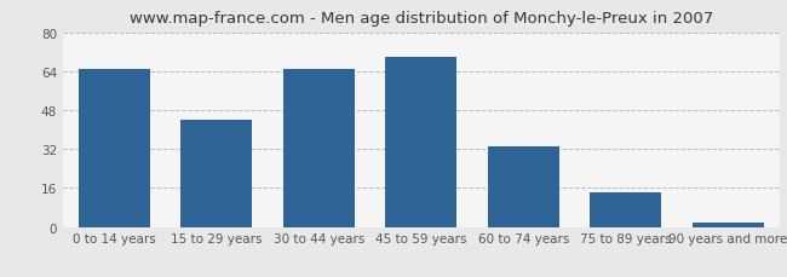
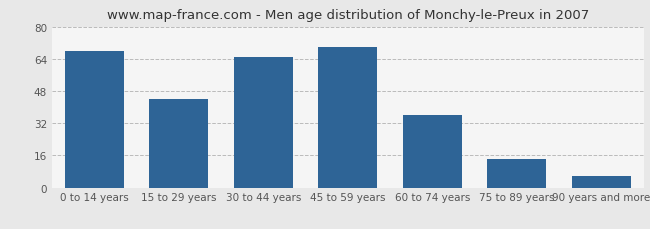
0 to 14 years: 65 -> 68
60 to 74 years: 33 -> 36
90 years and more: 2 -> 6
